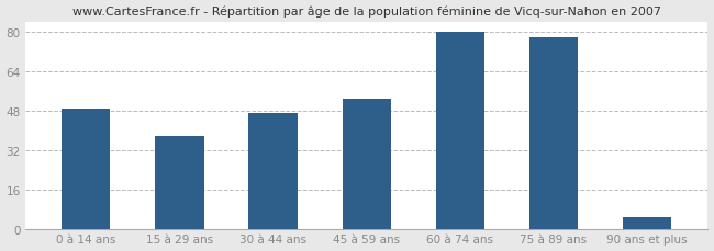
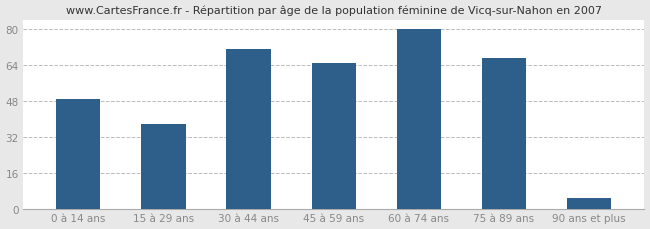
30 à 44 ans: 47 -> 71
45 à 59 ans: 53 -> 65
75 à 89 ans: 78 -> 67
